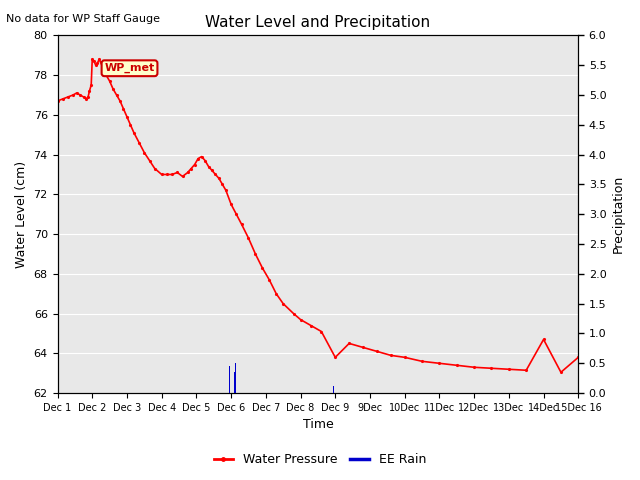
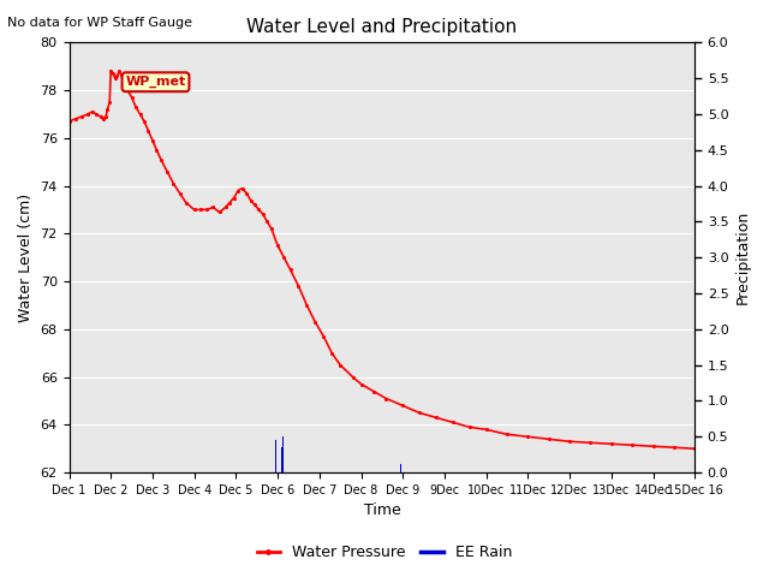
Water Pressure/Dec 9: 63.8 -> 64.8
Water Pressure/14Dec: 64.7 -> 63.1
Water Pressure/15Dec 16: 63.8 -> 63.0
